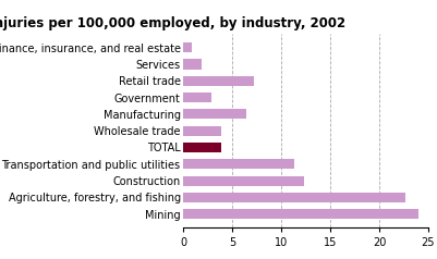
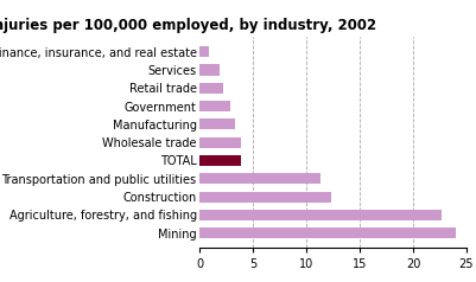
Retail trade: 7.2 -> 2.2
Manufacturing: 6.4 -> 3.3
